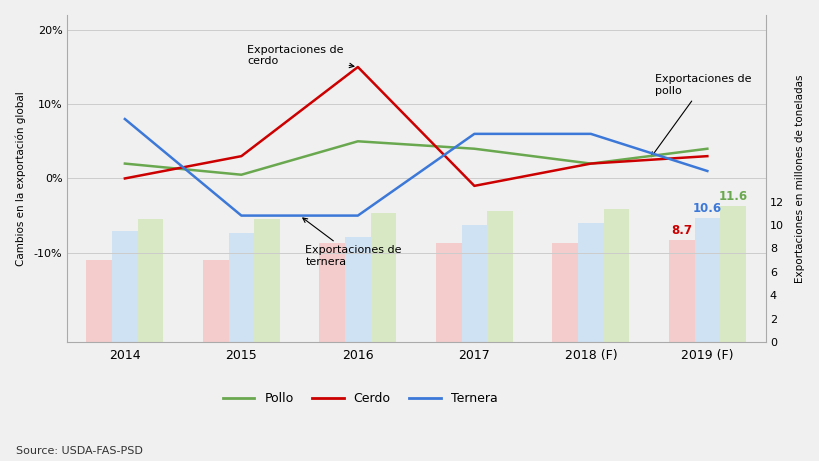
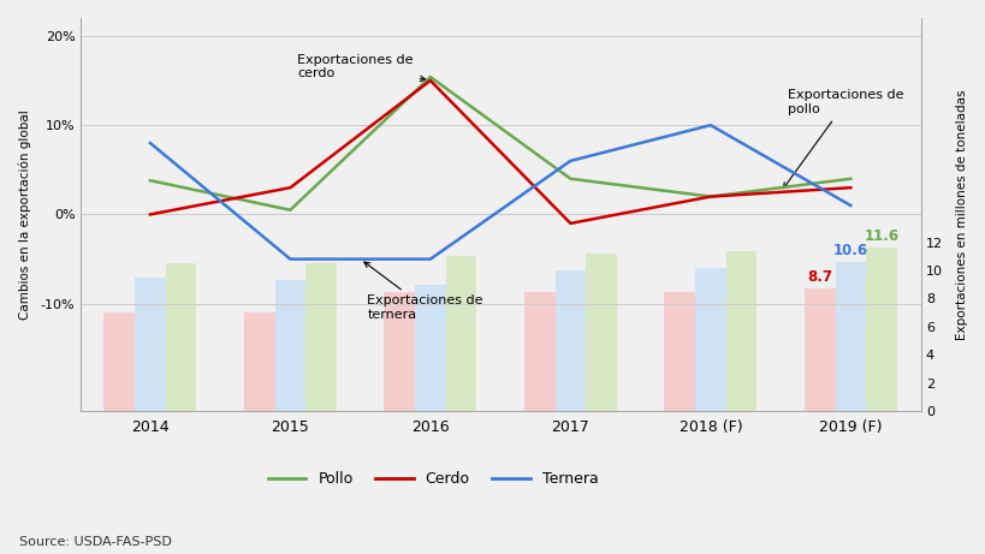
Pollo/2014: 2.0% -> 3.8%
Pollo/2016: 5.0% -> 15.4%
Ternera/2018 (F): 6% -> 10%
